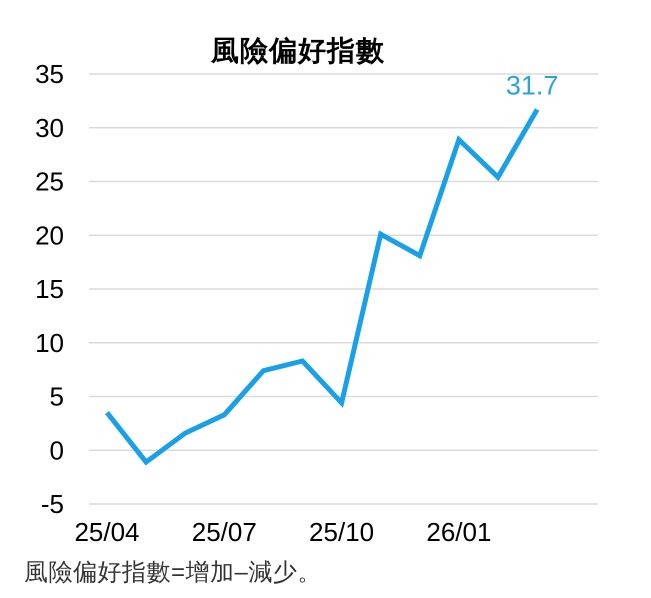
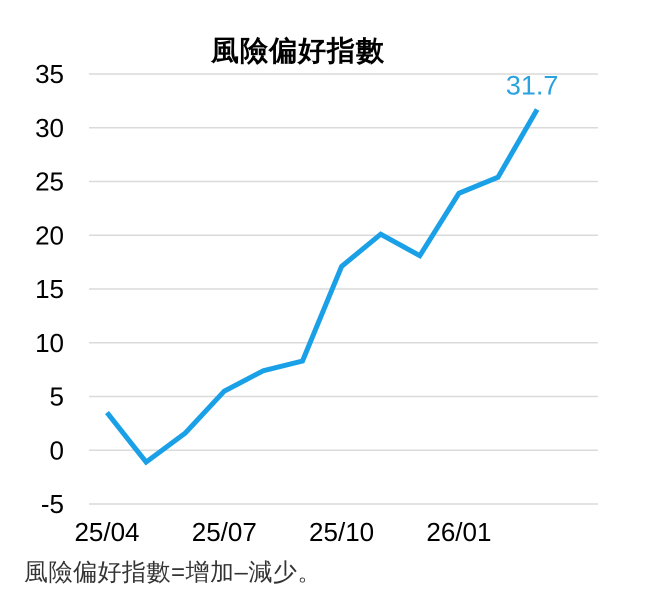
25/07: 3.3 -> 5.5
25/10: 4.4 -> 17.1
26/01: 28.9 -> 23.9
